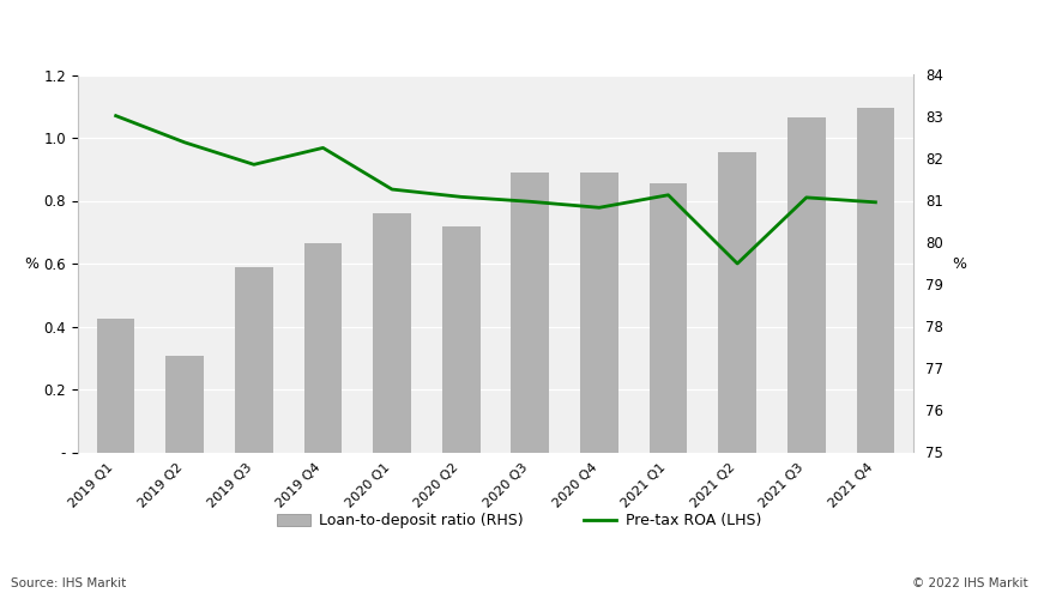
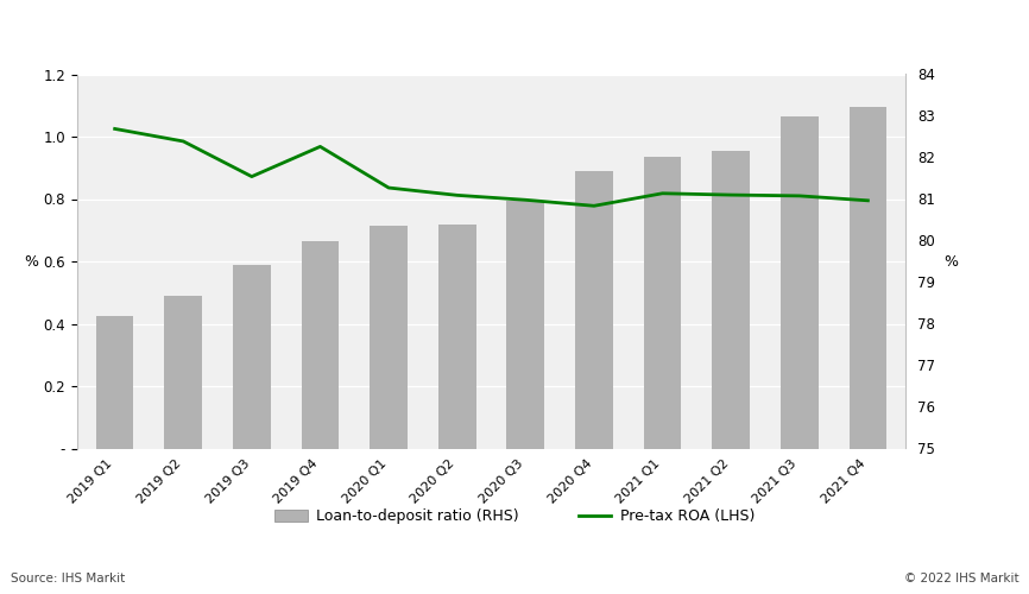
Pre-tax ROA (LHS)/2019 Q1: 1.070 -> 1.025
Loan-to-deposit ratio (RHS)/2019 Q2: 0.305 -> 0.490
Pre-tax ROA (LHS)/2019 Q3: 0.915 -> 0.872
Loan-to-deposit ratio (RHS)/2020 Q1: 0.760 -> 0.715
Loan-to-deposit ratio (RHS)/2020 Q3: 0.890 -> 0.795
Loan-to-deposit ratio (RHS)/2021 Q1: 0.855 -> 0.935
Pre-tax ROA (LHS)/2021 Q2: 0.600 -> 0.813
